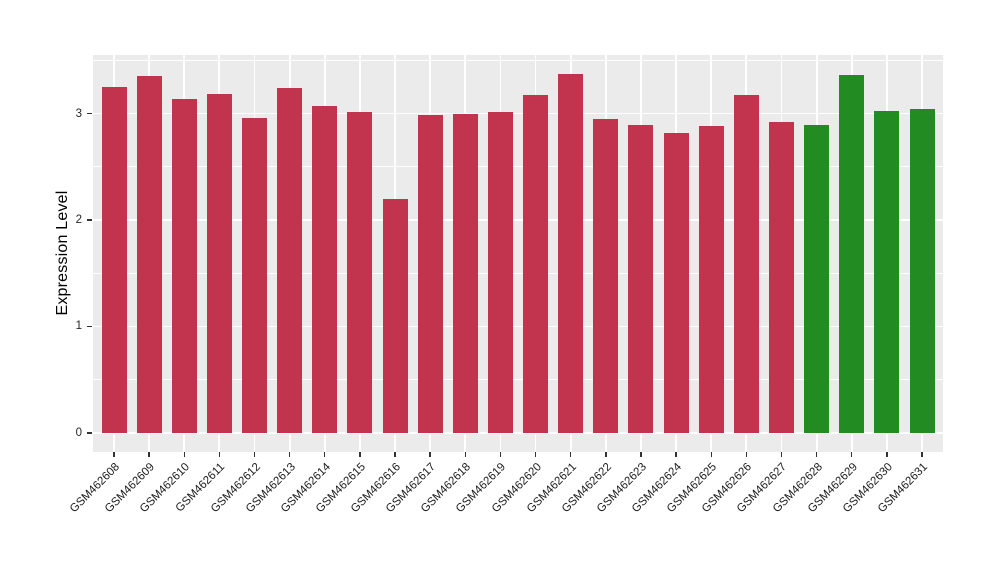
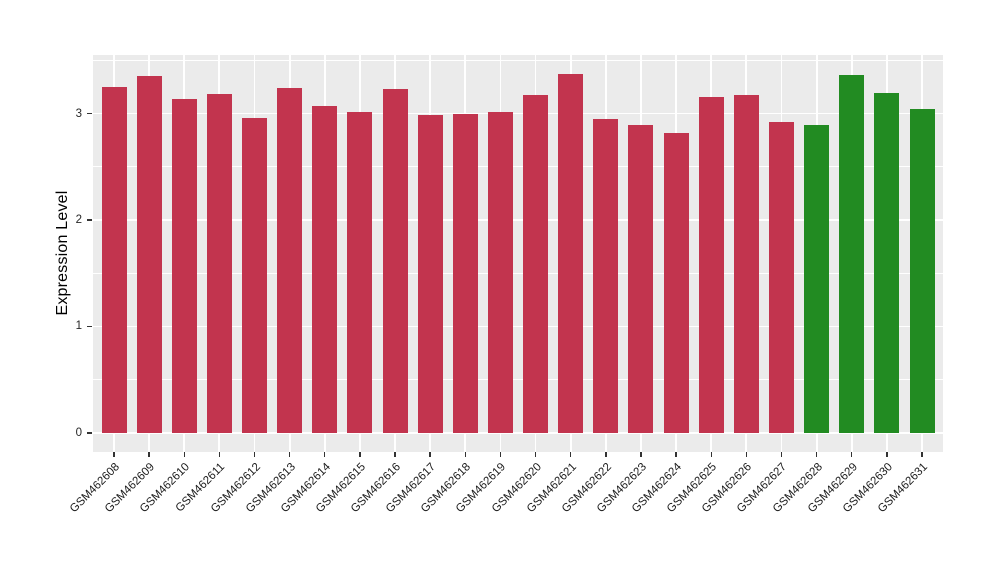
GSM462616: 2.20 -> 3.23
GSM462625: 2.88 -> 3.16
GSM462630: 3.02 -> 3.19
